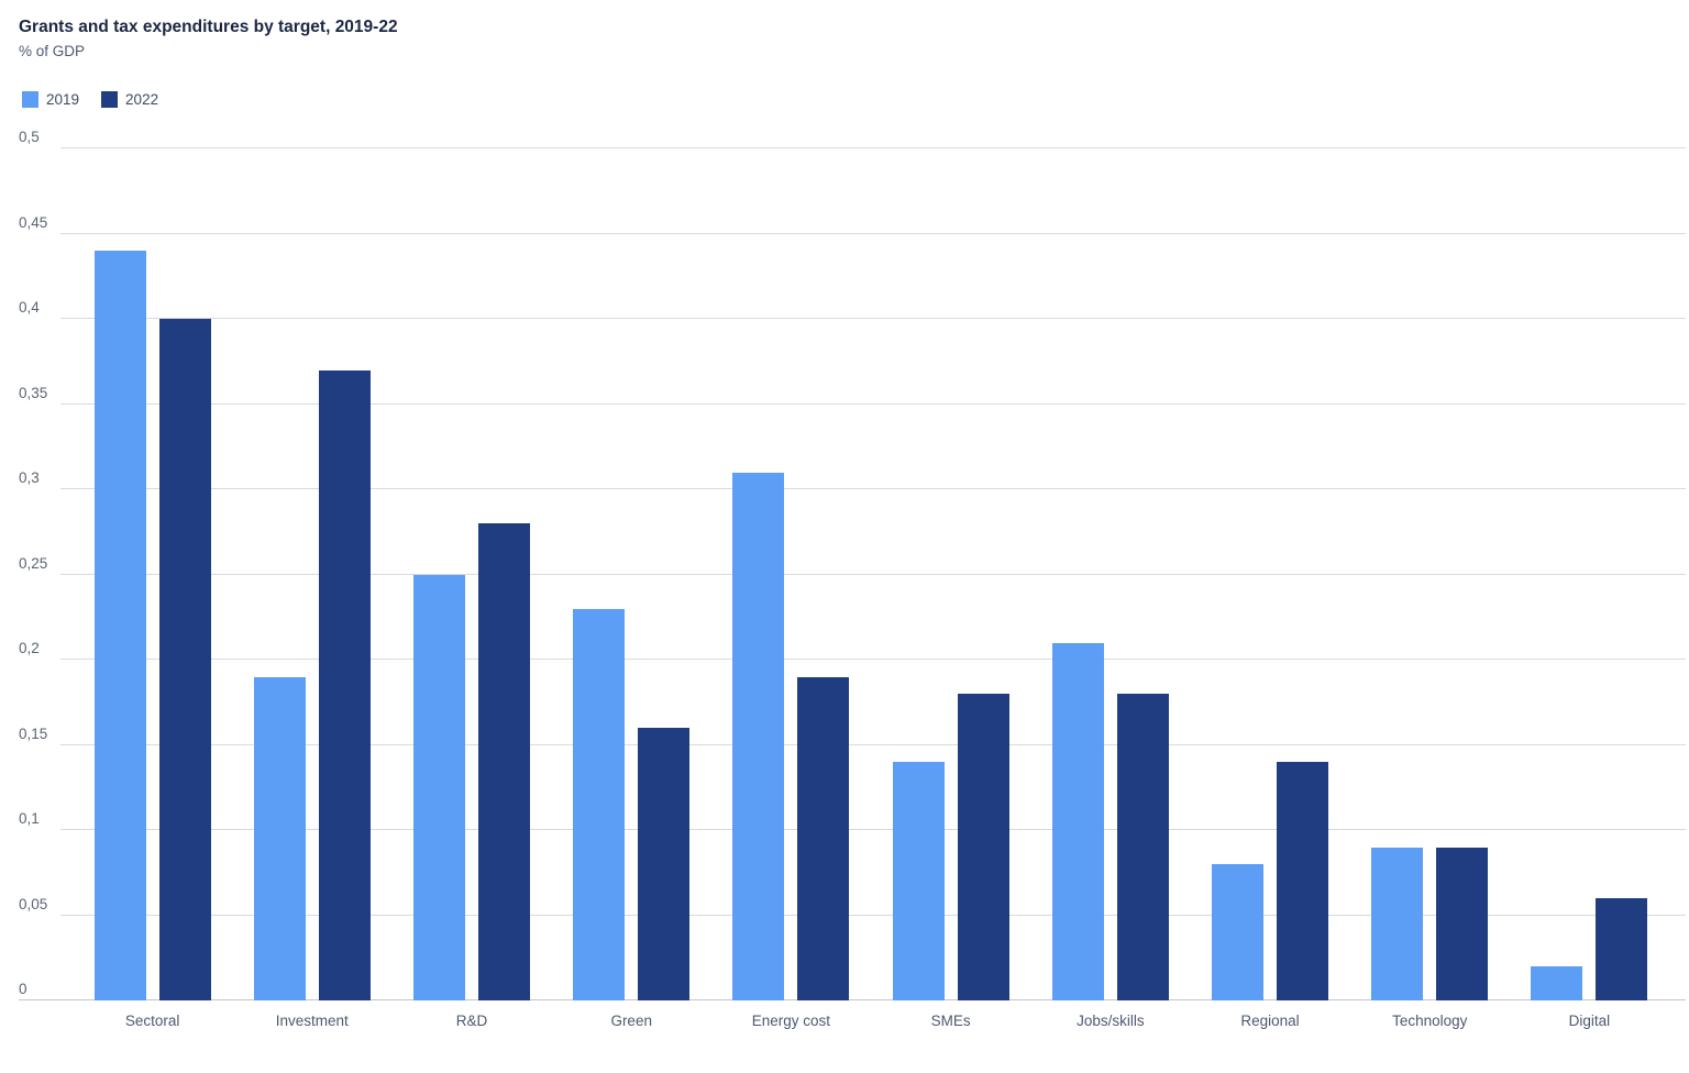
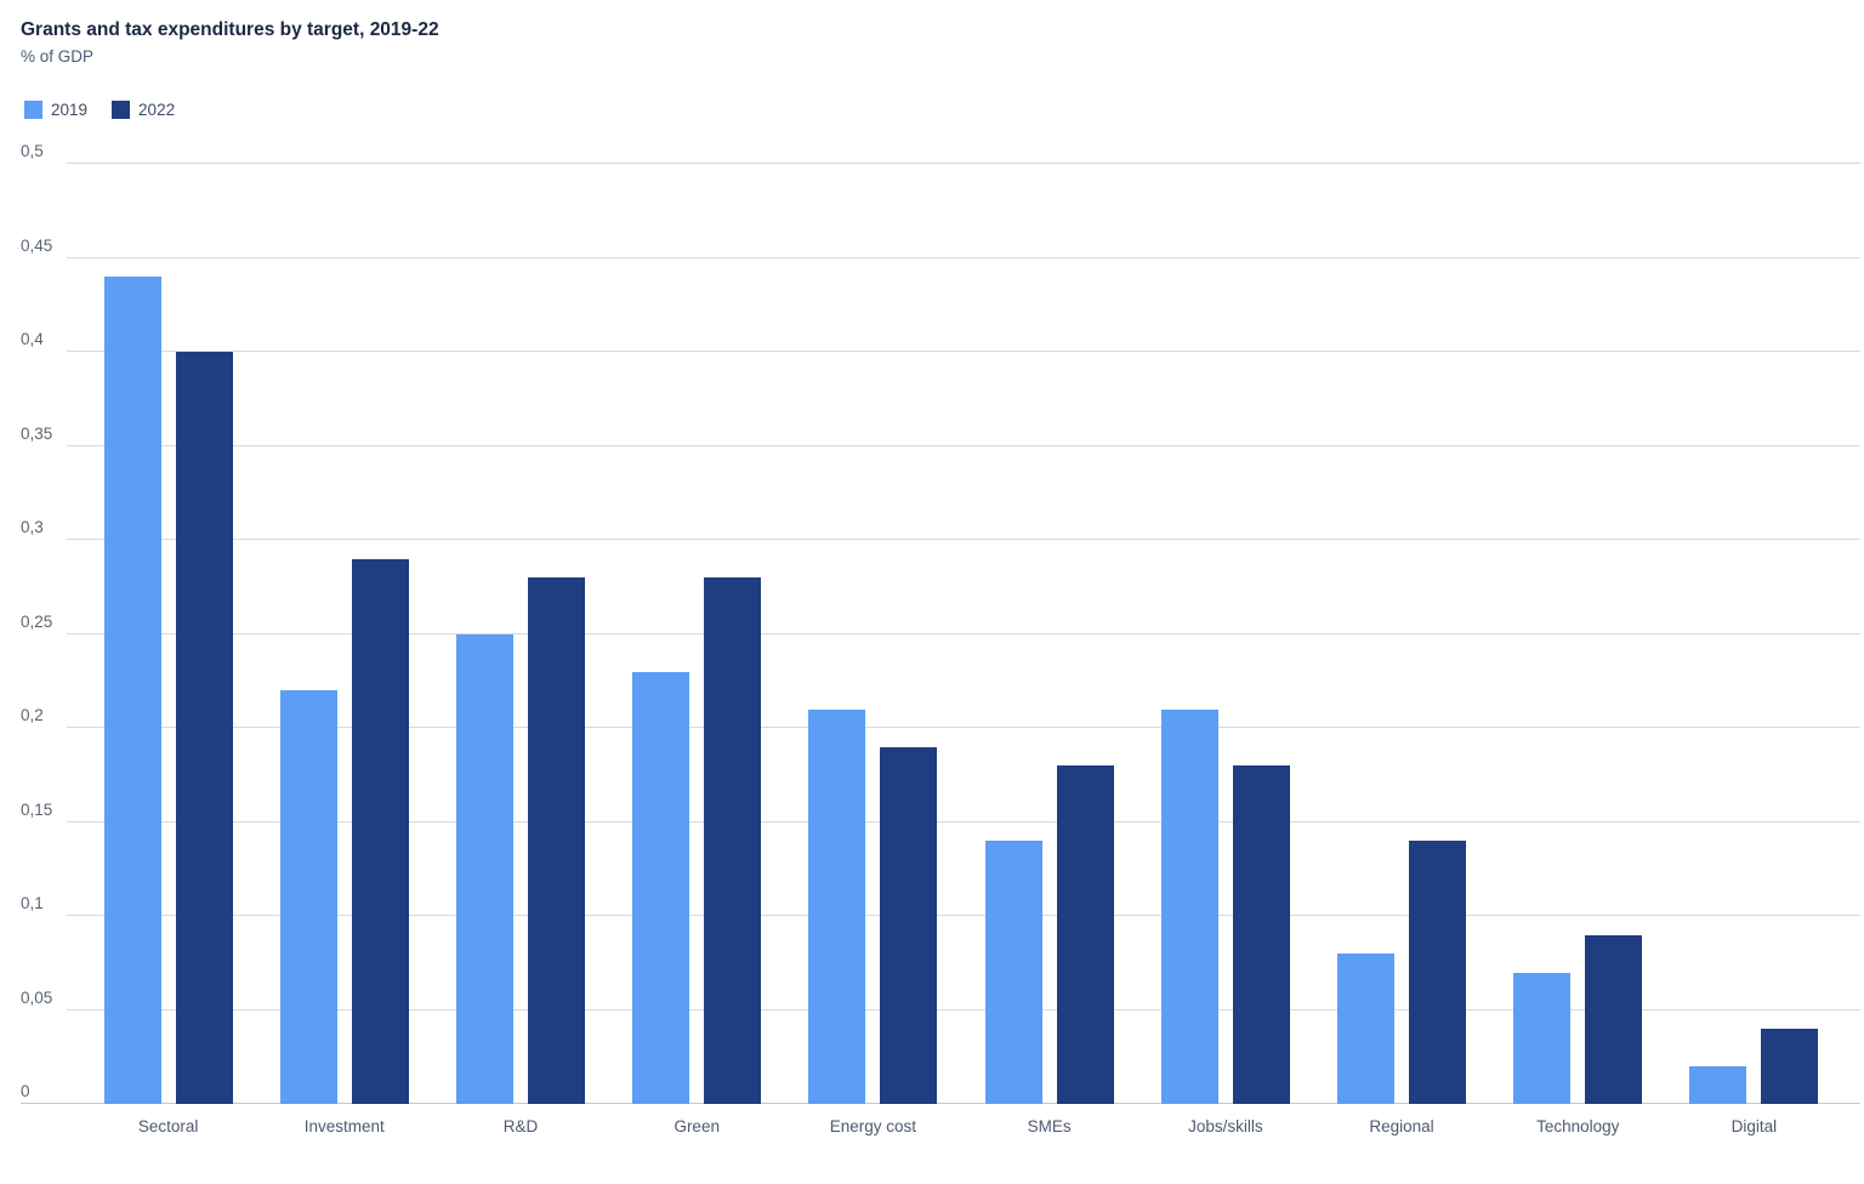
2019/Investment: 0,19 -> 0,22
2022/Investment: 0,37 -> 0,29
2022/Green: 0,16 -> 0,28
2019/Energy cost: 0,31 -> 0,21
2019/Technology: 0,09 -> 0,07
2022/Digital: 0,06 -> 0,04
